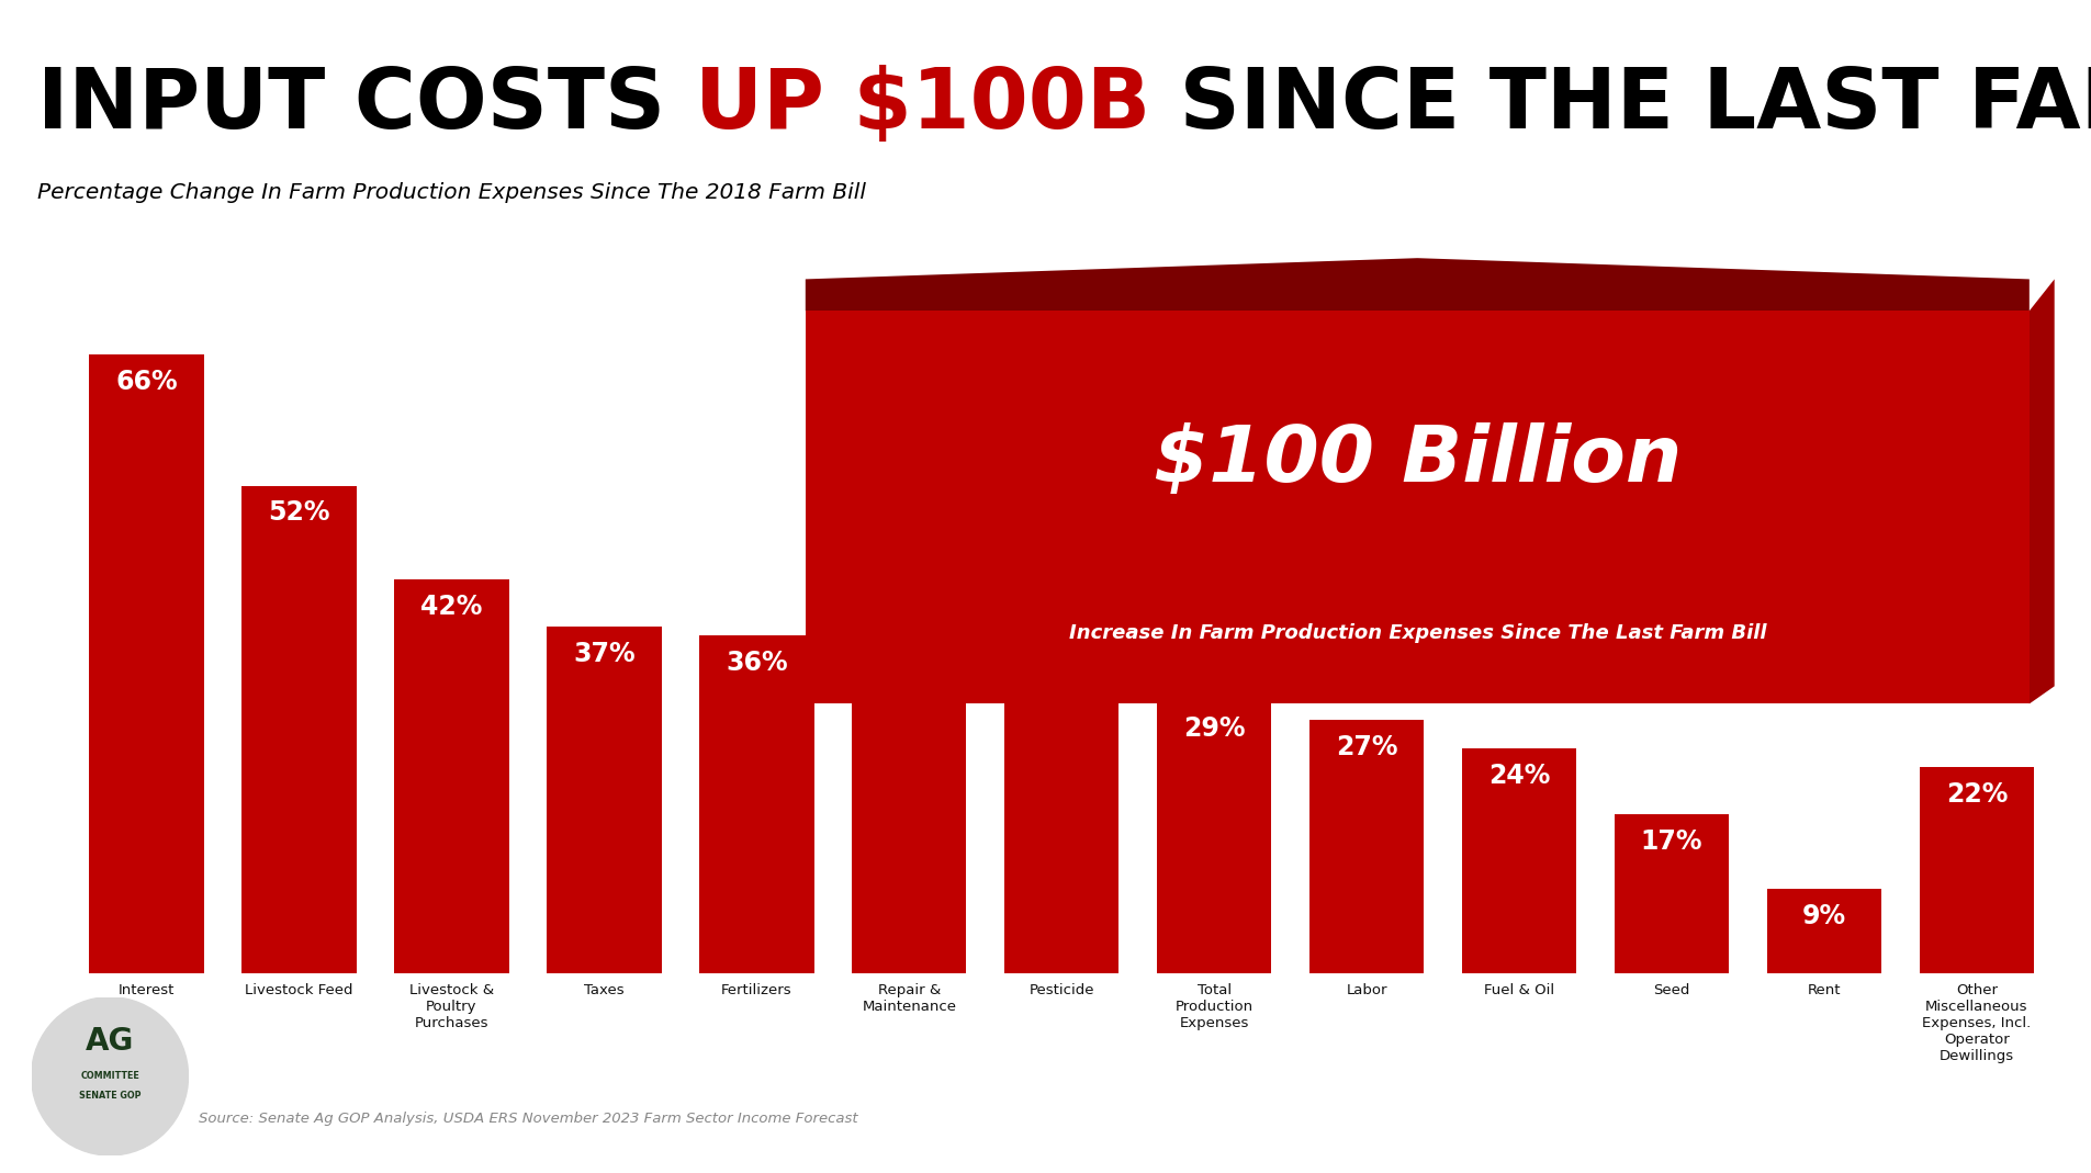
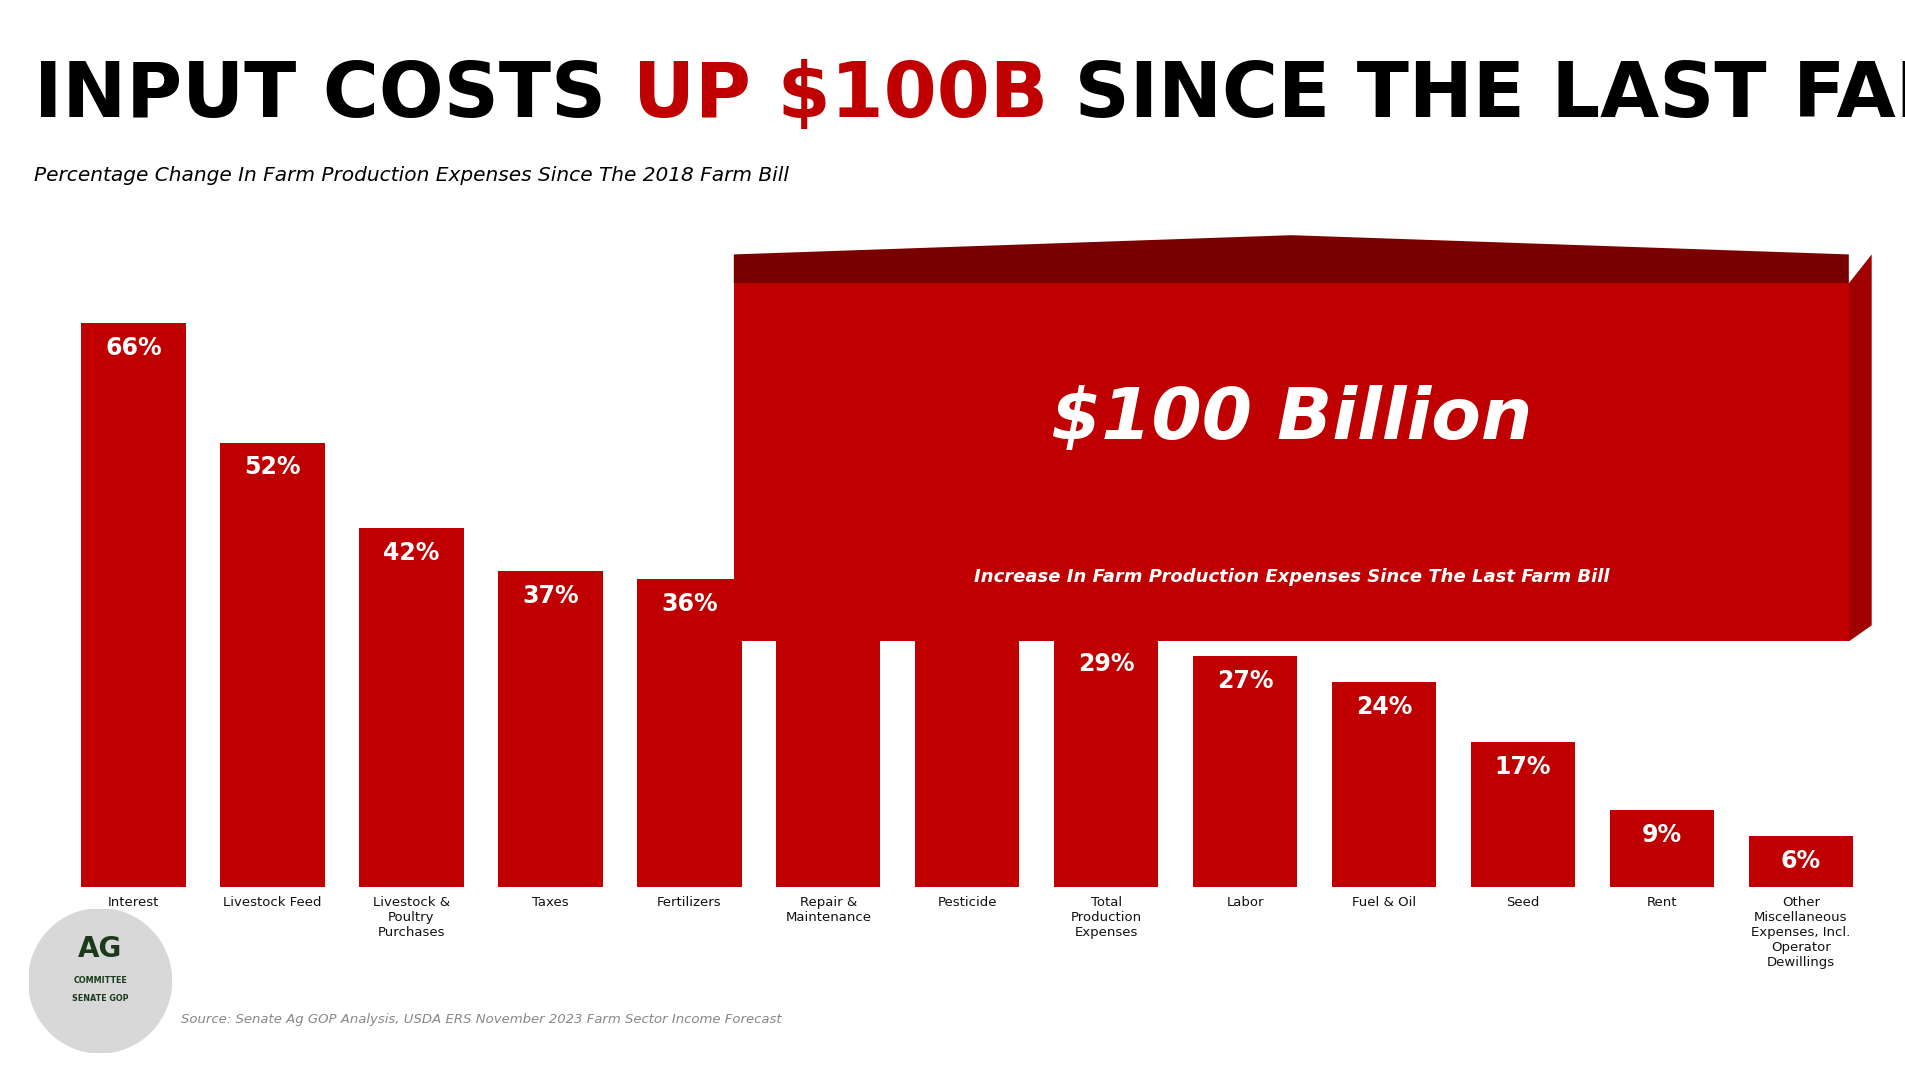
Other Miscellaneous Expenses, Incl. Operator Dewillings: 22% -> 6%
